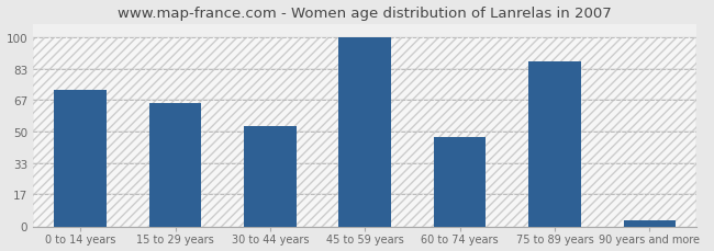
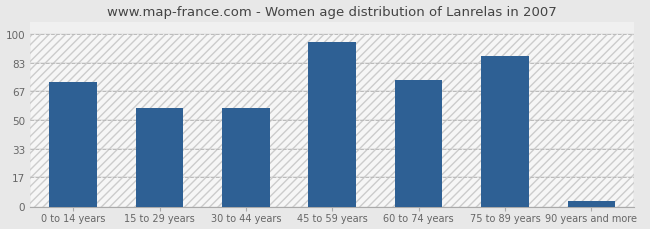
15 to 29 years: 65 -> 57
30 to 44 years: 53 -> 57
45 to 59 years: 100 -> 95
60 to 74 years: 47 -> 73
